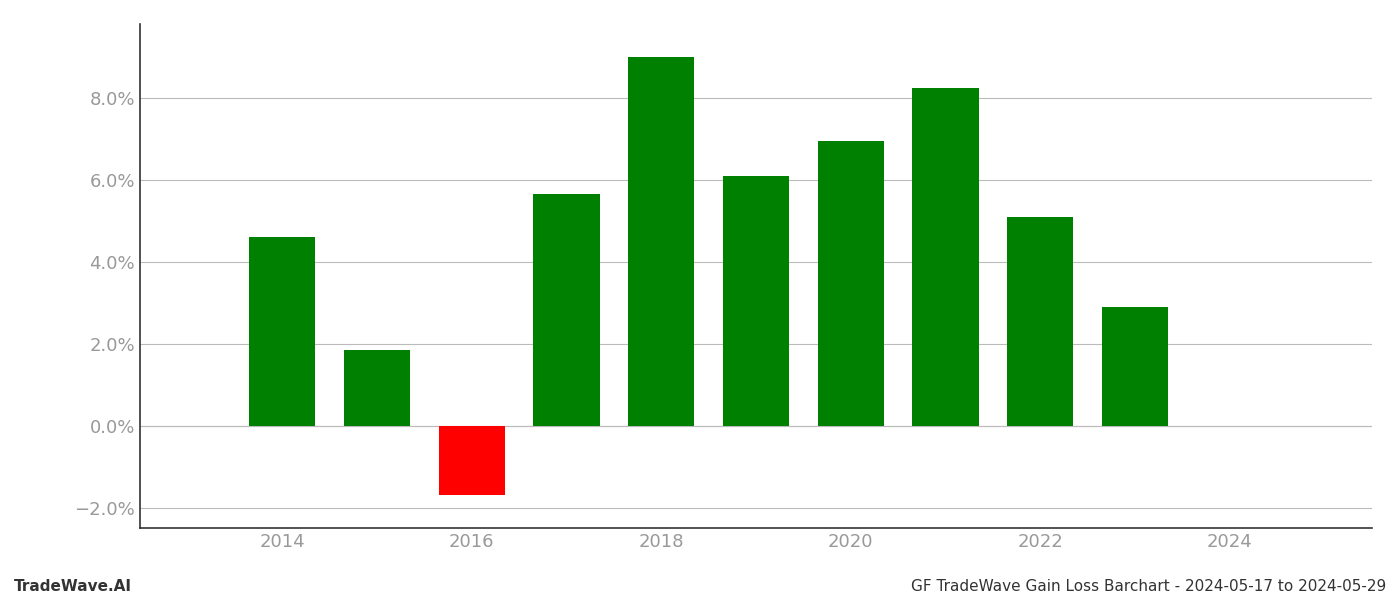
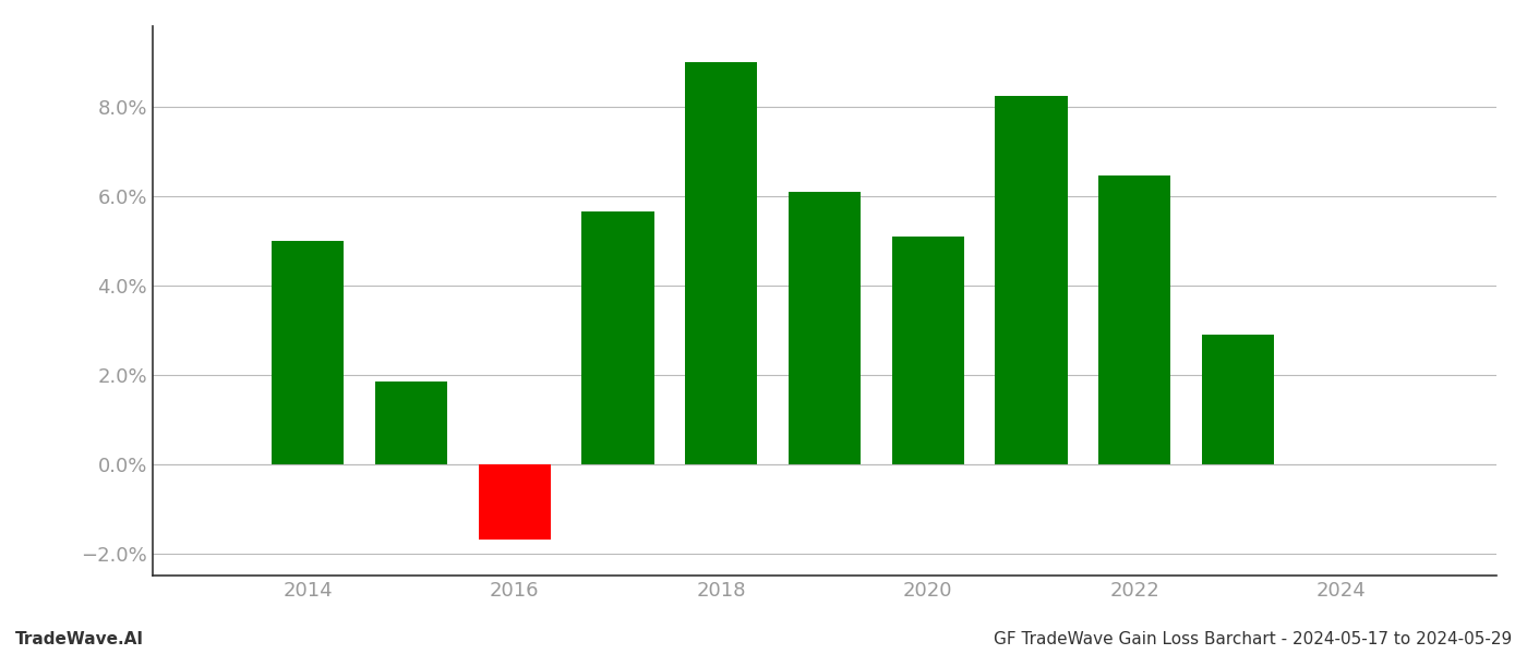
2014: 4.60% -> 5.00%
2020: 6.95% -> 5.10%
2022: 5.10% -> 6.45%
